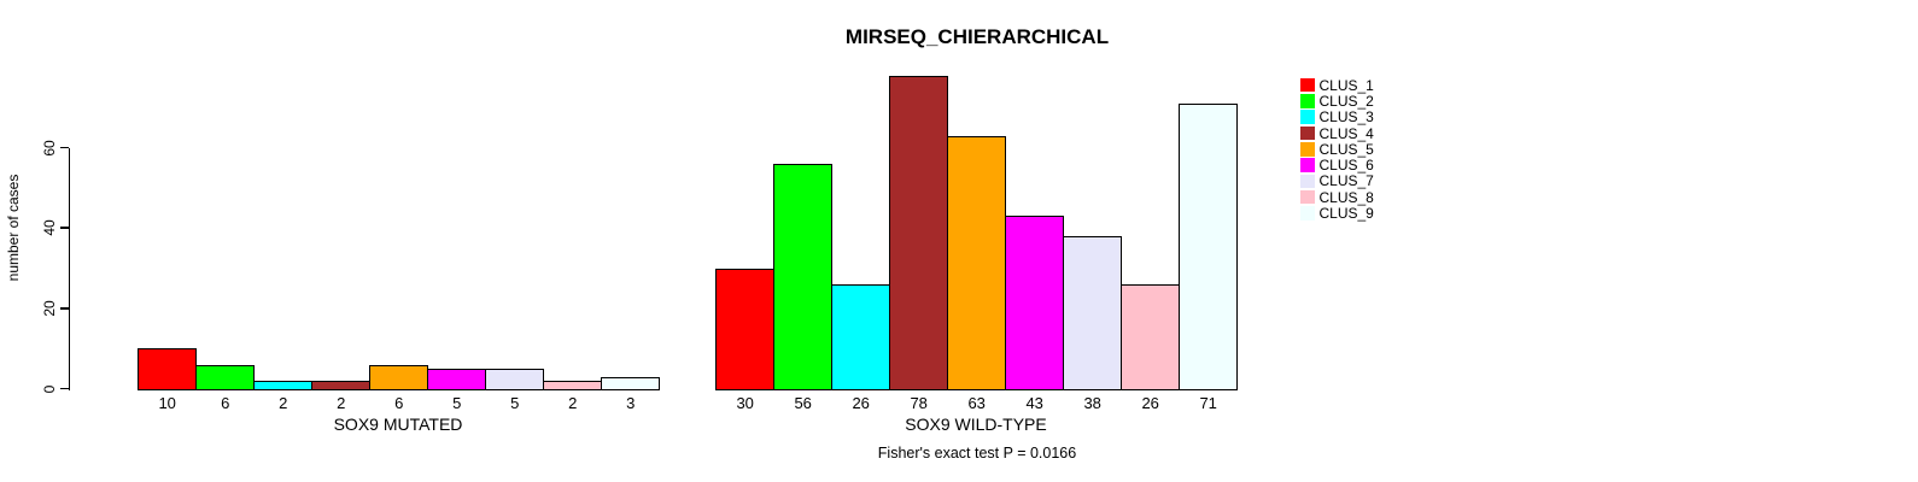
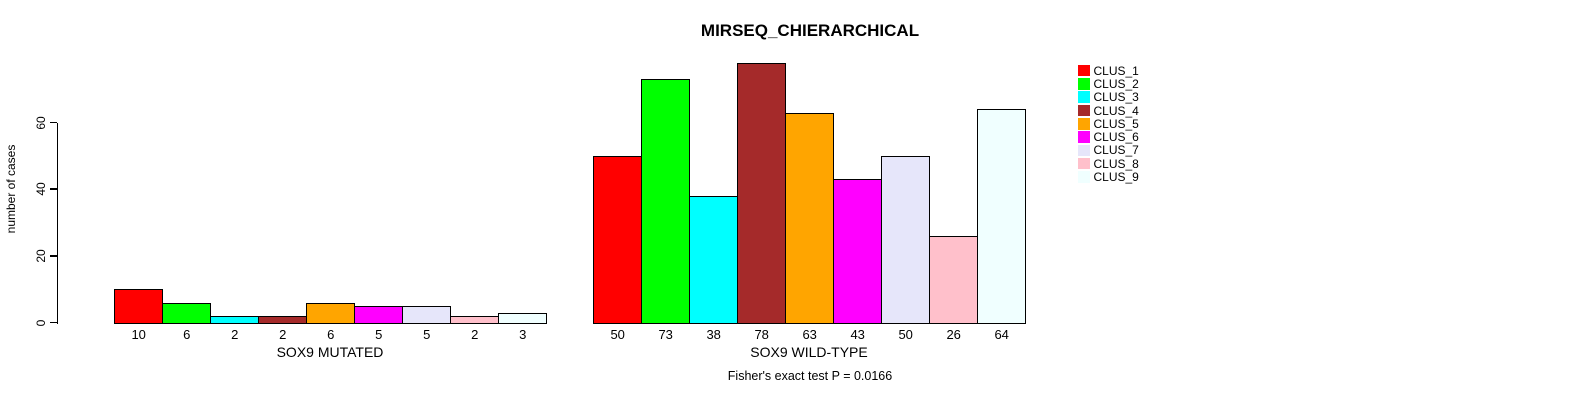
CLUS_1/SOX9 WILD-TYPE: 30 -> 50
CLUS_2/SOX9 WILD-TYPE: 56 -> 73
CLUS_3/SOX9 WILD-TYPE: 26 -> 38
CLUS_7/SOX9 WILD-TYPE: 38 -> 50
CLUS_9/SOX9 WILD-TYPE: 71 -> 64
